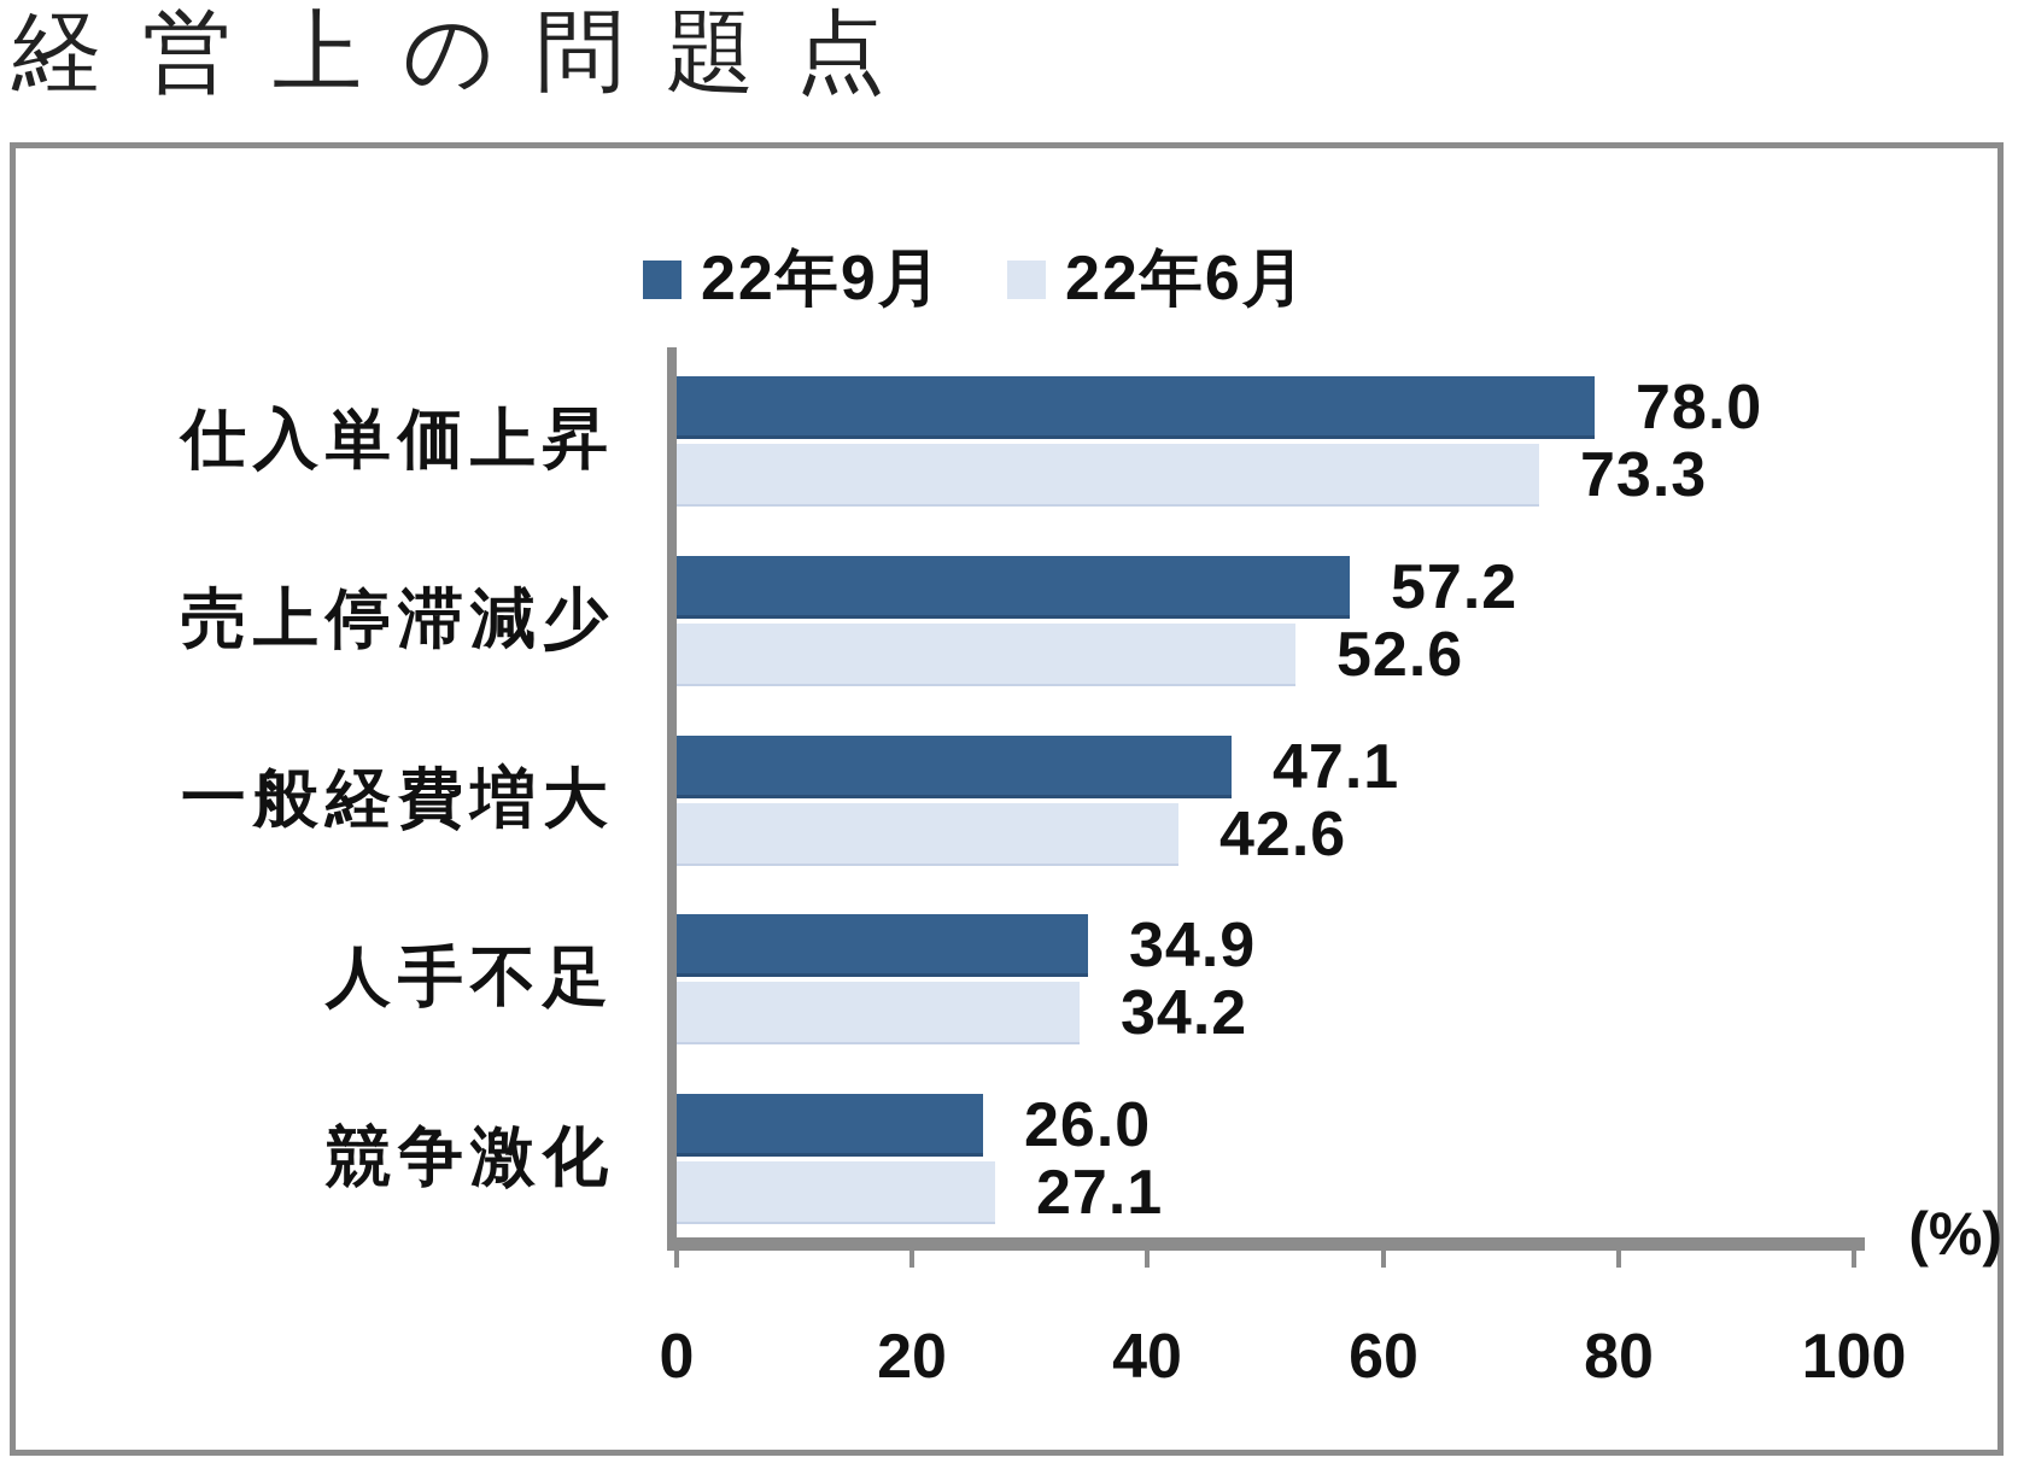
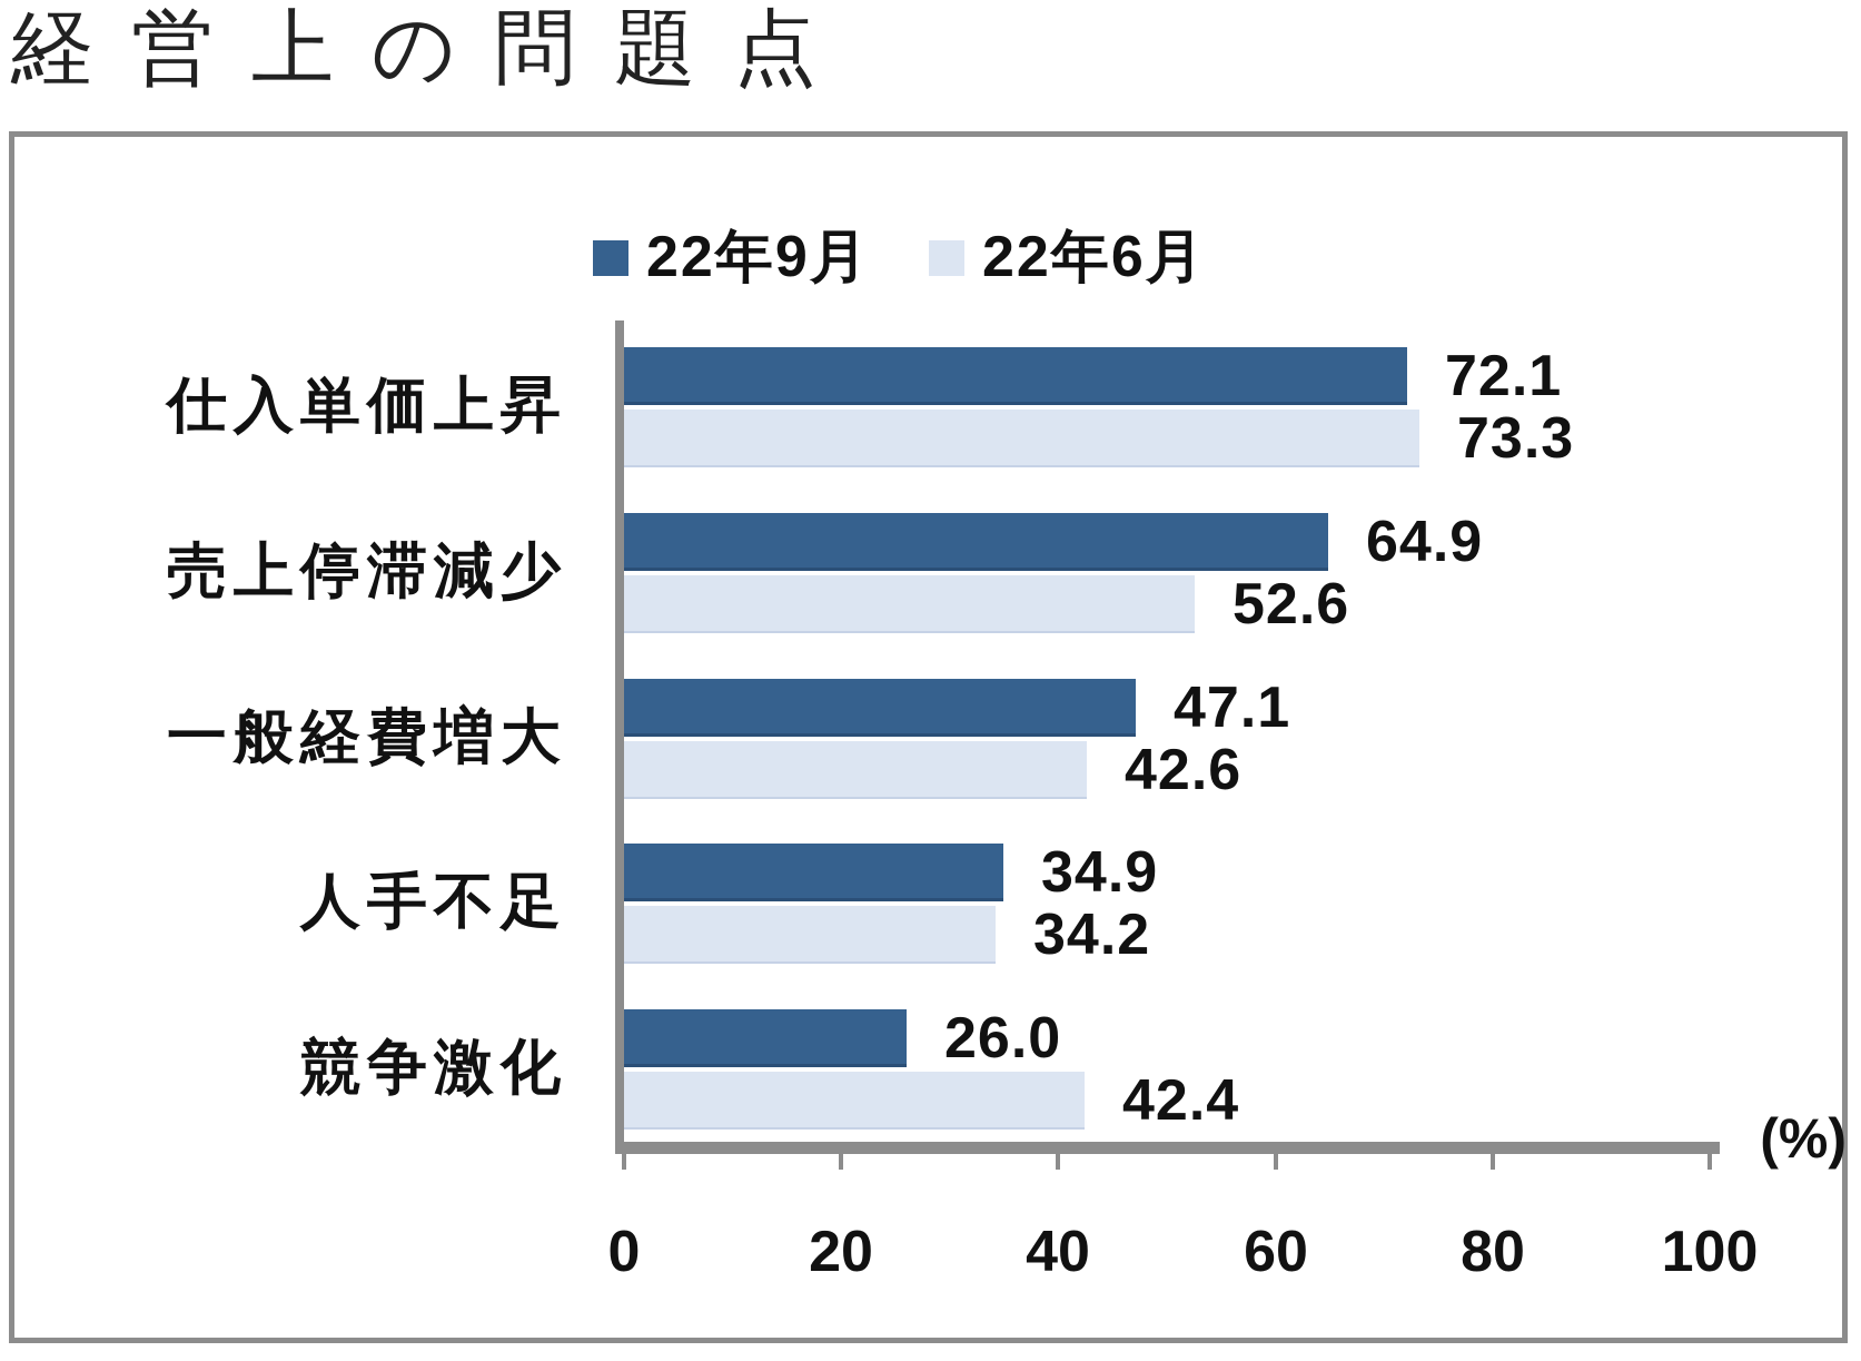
22年9月/仕入単価上昇: 78.0 -> 72.1
22年9月/売上停滞減少: 57.2 -> 64.9
22年6月/競争激化: 27.1 -> 42.4
